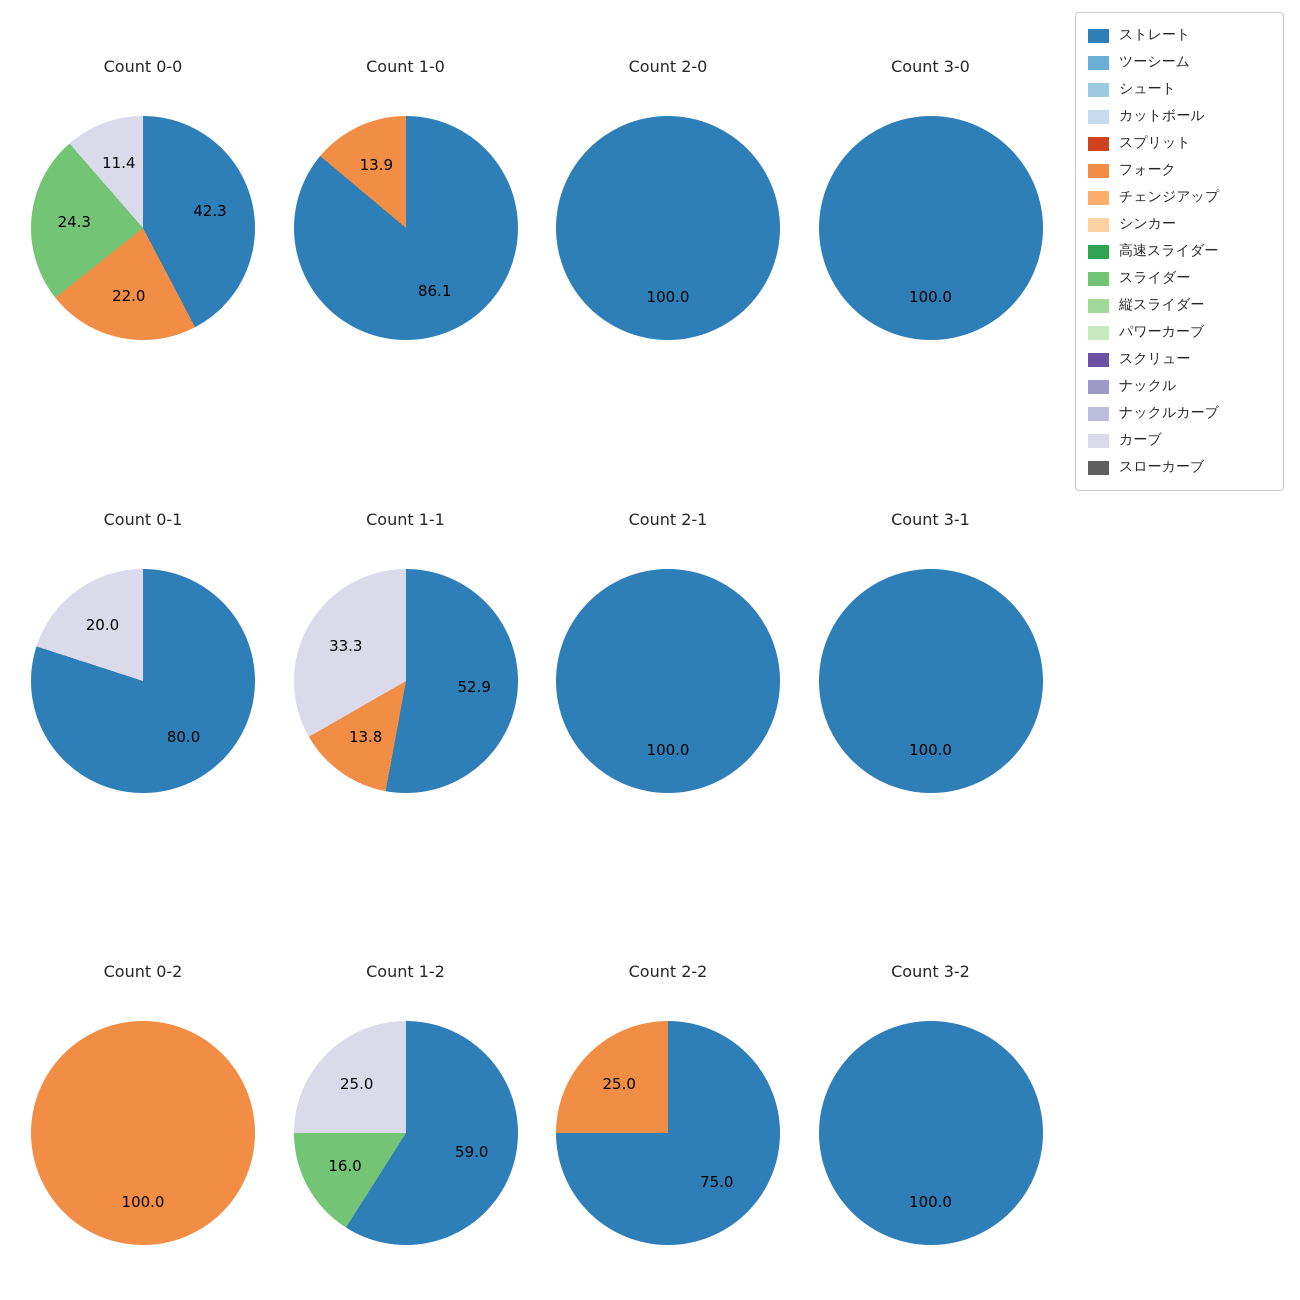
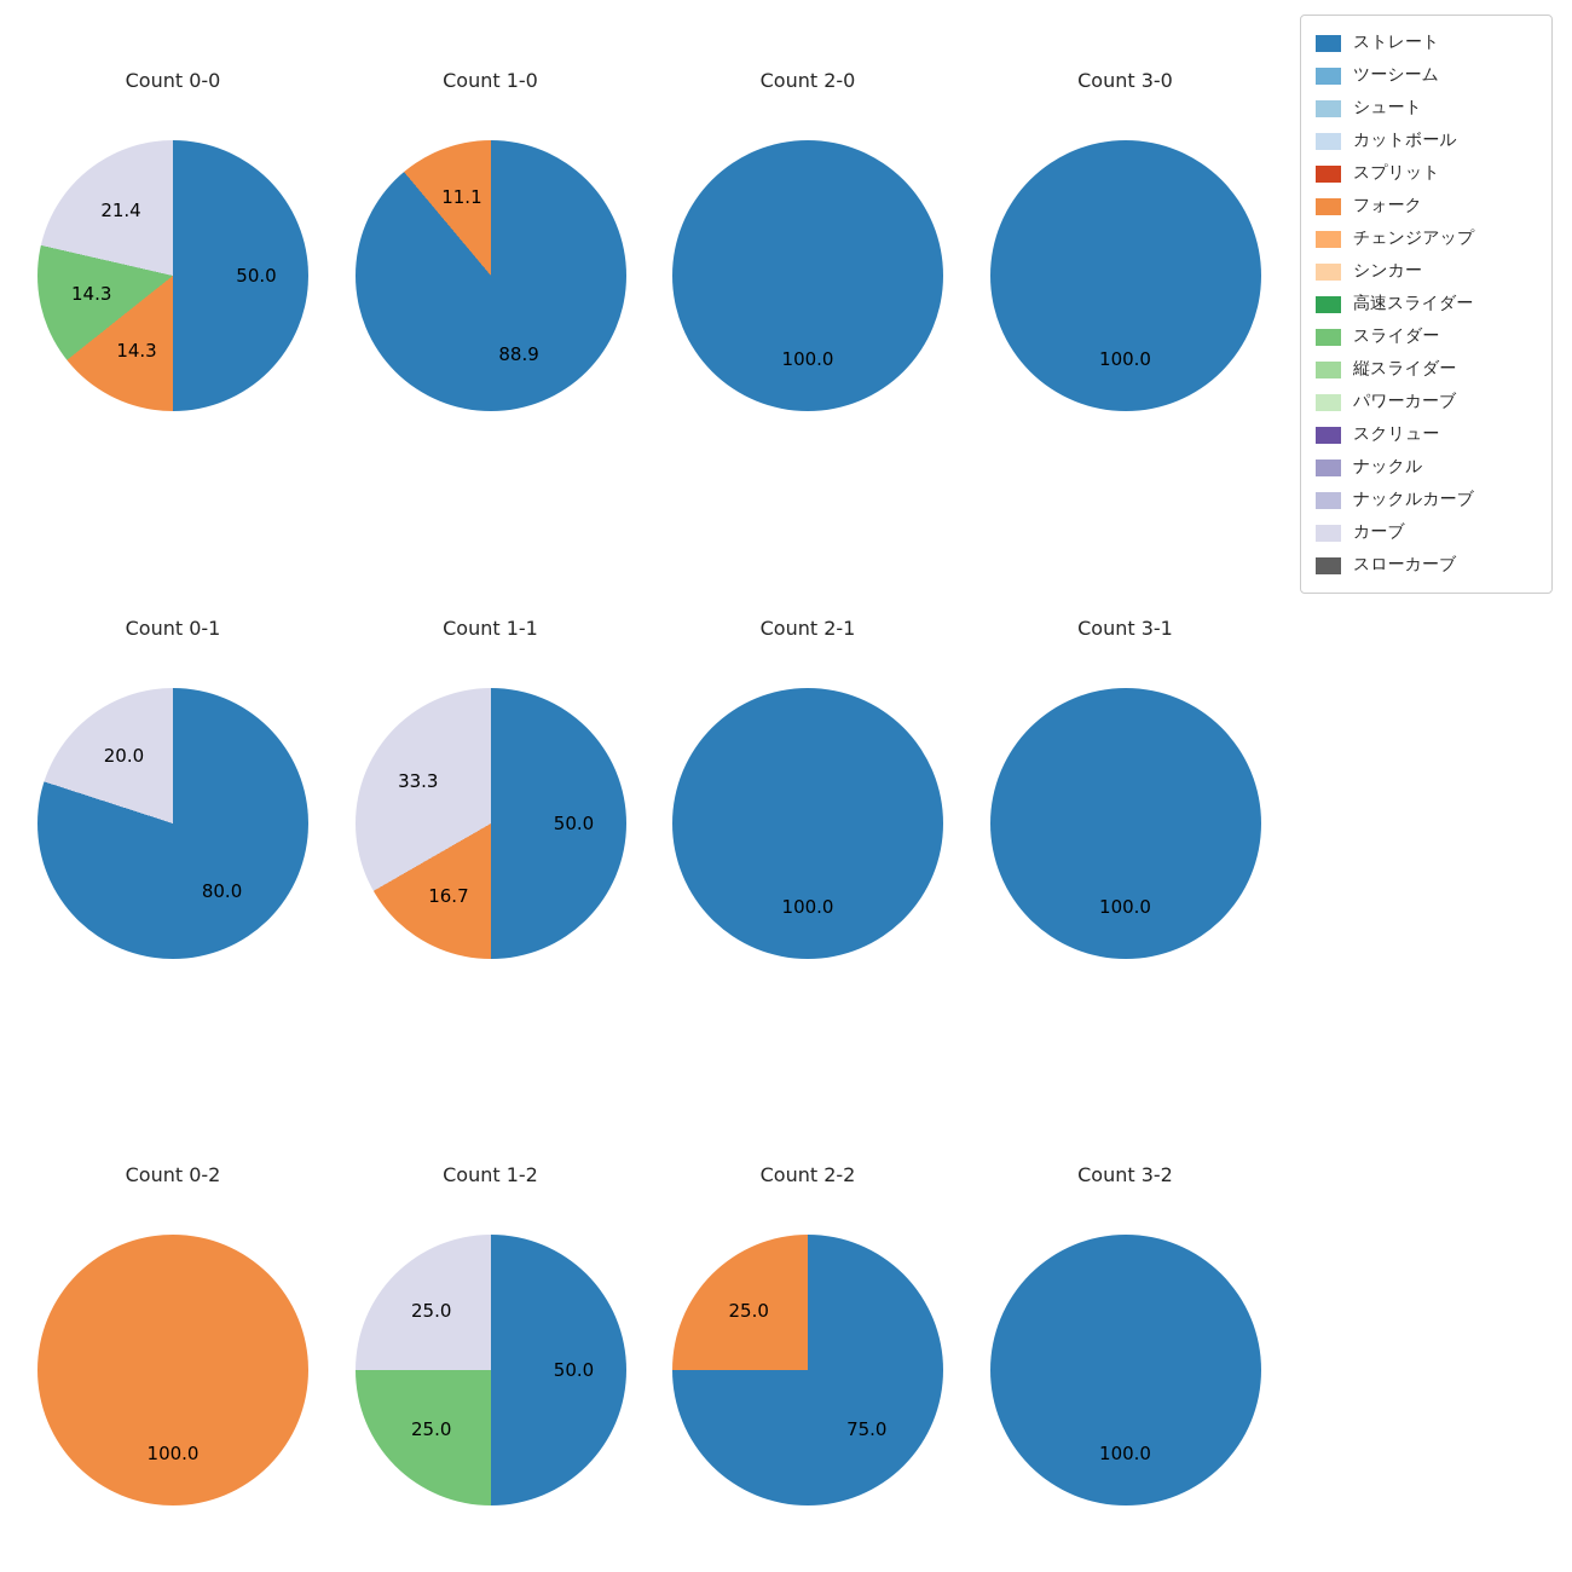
Count 0-0/ストレート: 42.3 -> 50.0
Count 0-0/フォーク: 22.0 -> 14.3
Count 0-0/スライダー: 24.3 -> 14.3
Count 0-0/カーブ: 11.4 -> 21.4
Count 1-0/ストレート: 86.1 -> 88.9
Count 1-0/フォーク: 13.9 -> 11.1
Count 1-1/ストレート: 52.9 -> 50.0
Count 1-1/フォーク: 13.8 -> 16.7
Count 1-2/ストレート: 59.0 -> 50.0
Count 1-2/スライダー: 16.0 -> 25.0
